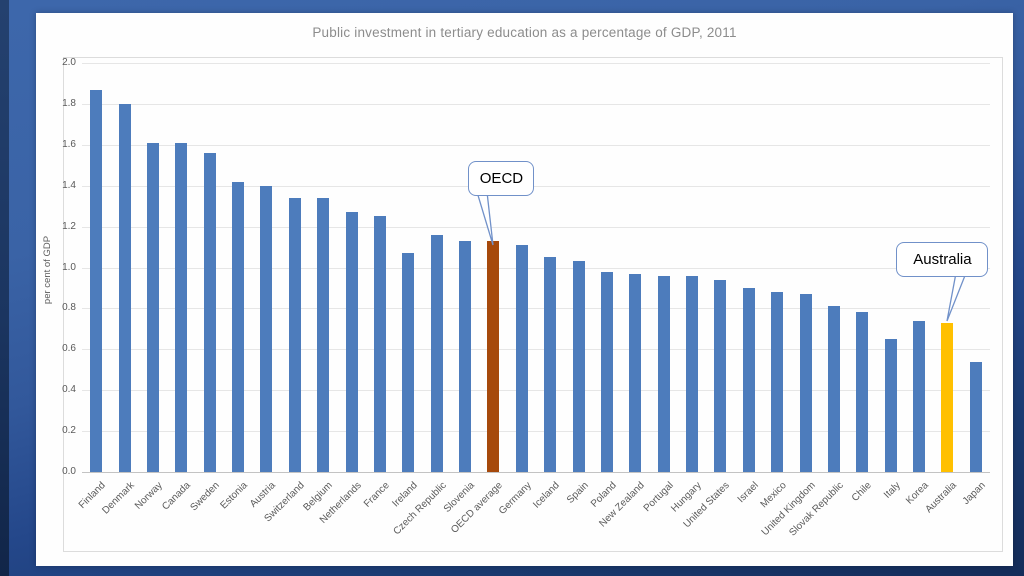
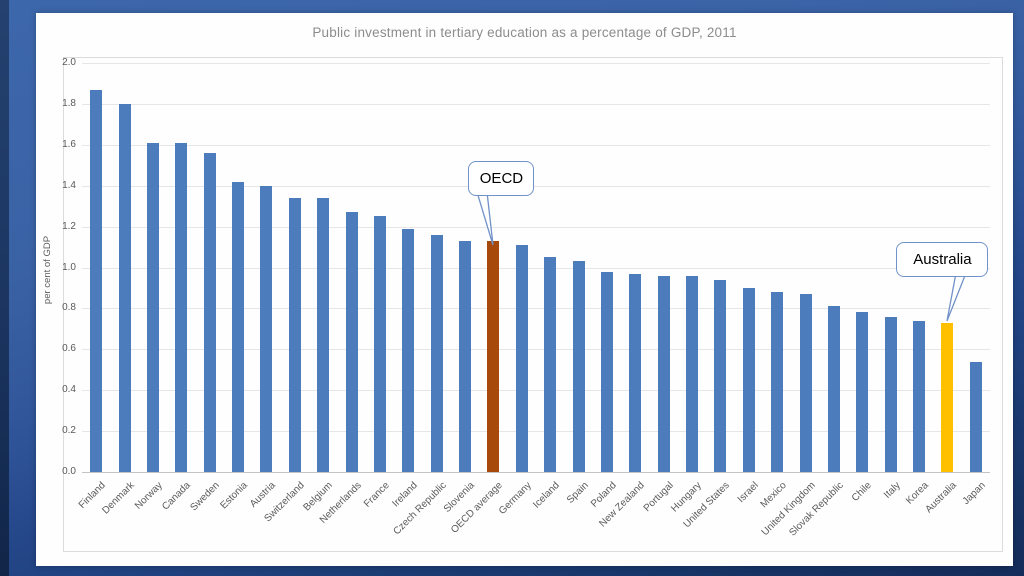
Ireland: 1.07 -> 1.19
Italy: 0.65 -> 0.76
